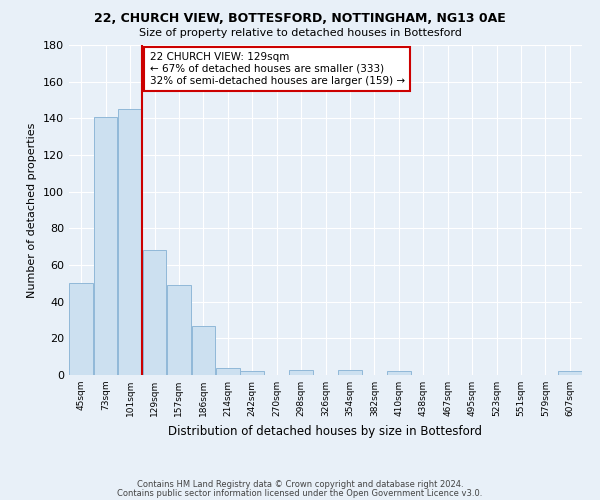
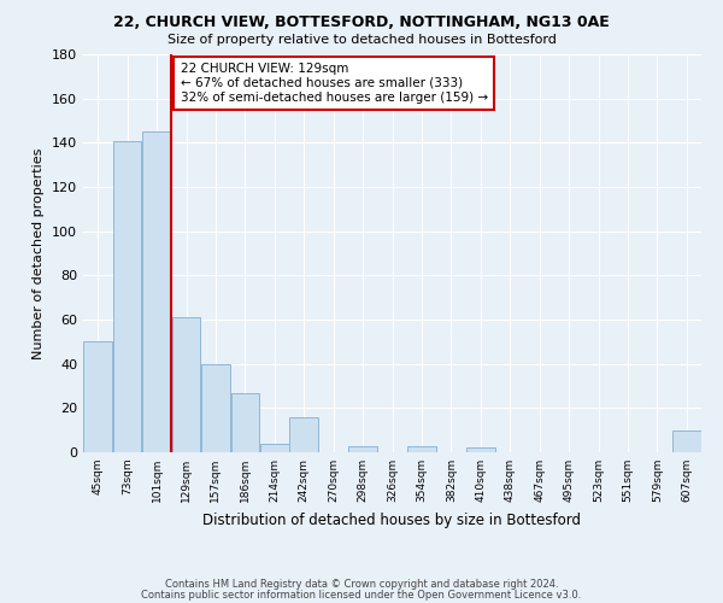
129sqm: 68 -> 61
157sqm: 49 -> 40
242sqm: 2 -> 16
607sqm: 2 -> 10
